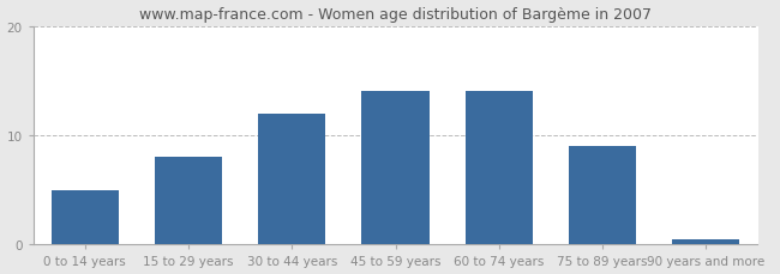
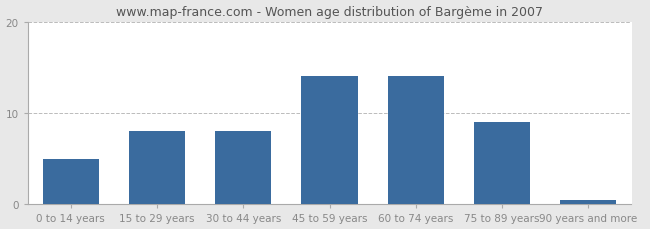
30 to 44 years: 12.0 -> 8.0
